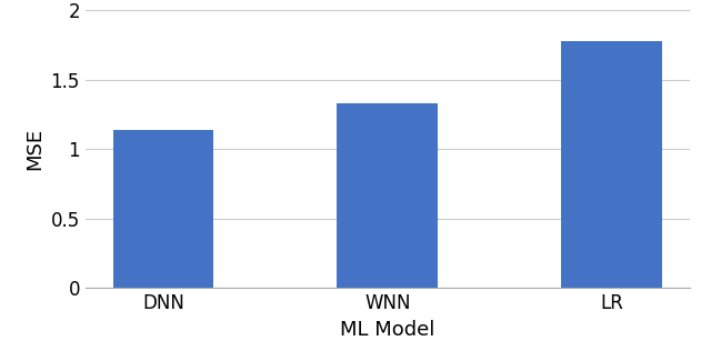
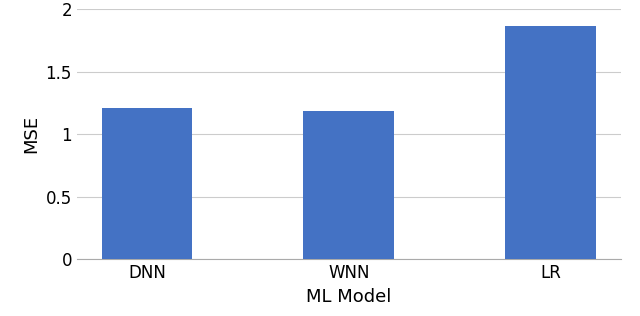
DNN: 1.14 -> 1.21
WNN: 1.33 -> 1.19
LR: 1.78 -> 1.87
